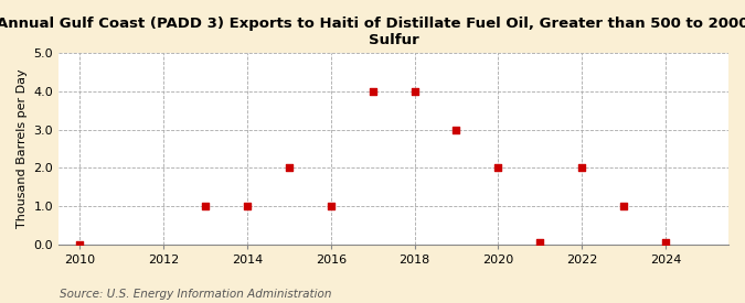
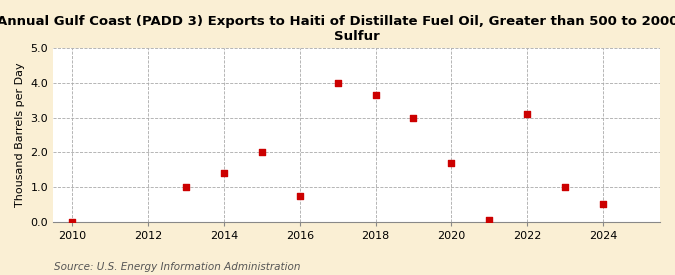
2014: 1.00 -> 1.40
2016: 1.00 -> 0.75
2018: 4.00 -> 3.65
2020: 2.00 -> 1.70
2022: 2.00 -> 3.10
2024: 0.04 -> 0.50
